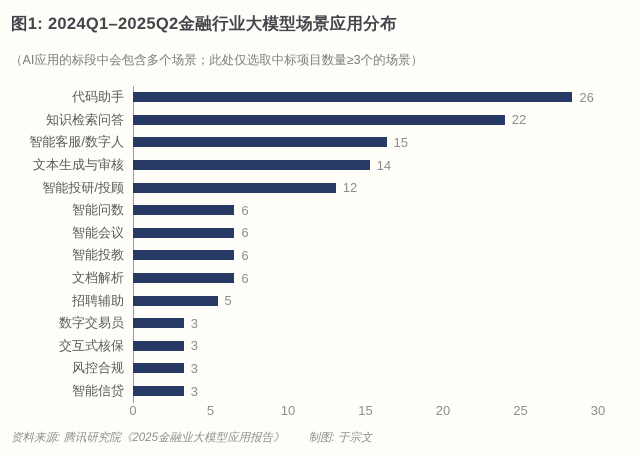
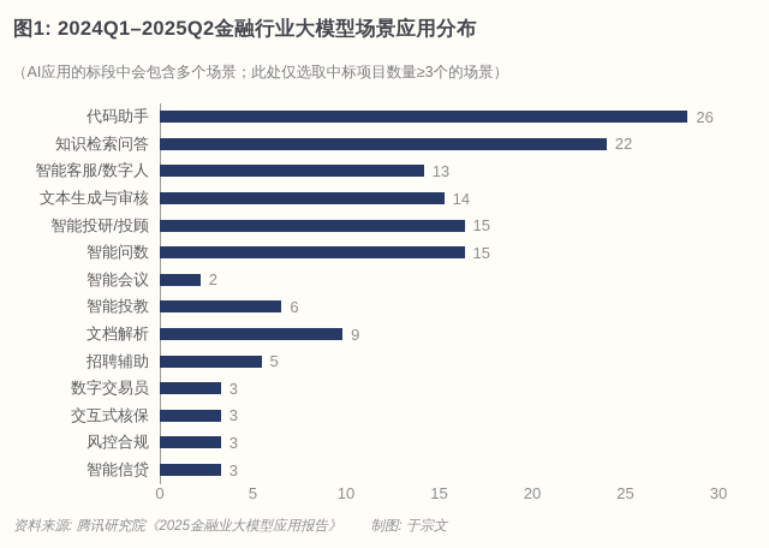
智能客服/数字人: 15 -> 13
智能投研/投顾: 12 -> 15
智能问数: 6 -> 15
智能会议: 6 -> 2
文档解析: 6 -> 9
